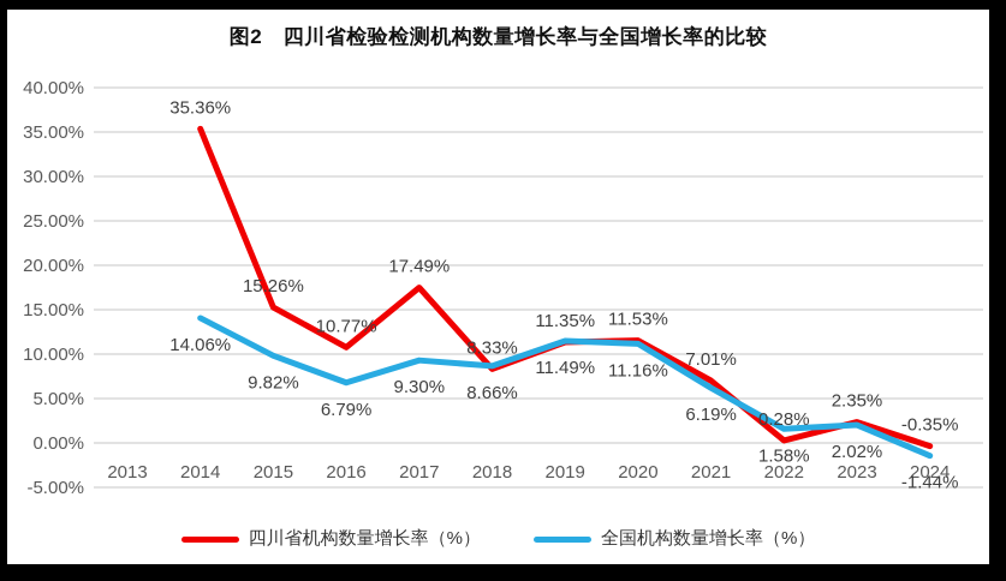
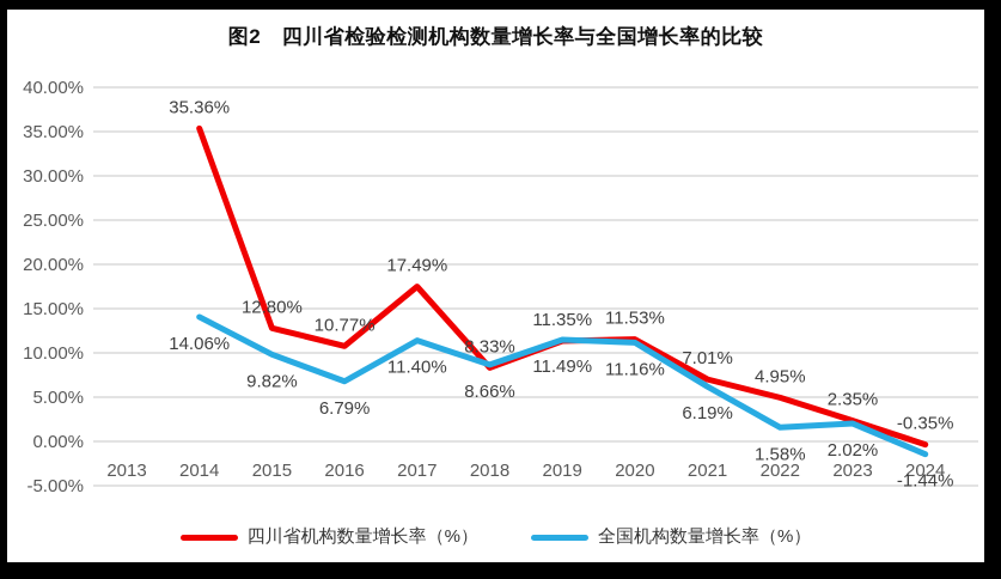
四川省机构数量增长率（%）/2015: 15.26% -> 12.80%
全国机构数量增长率（%）/2017: 9.30% -> 11.40%
四川省机构数量增长率（%）/2022: 0.28% -> 4.95%
